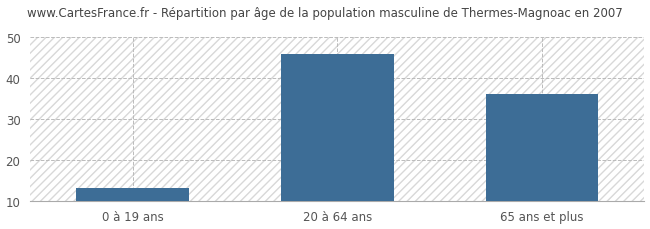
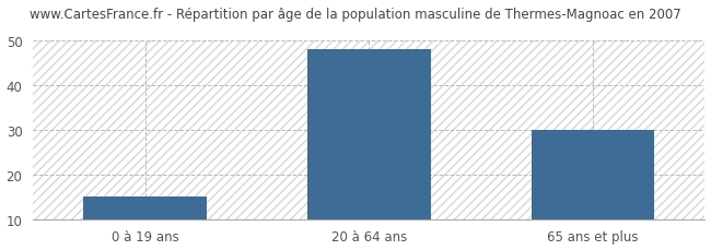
0 à 19 ans: 13 -> 15
20 à 64 ans: 46 -> 48
65 ans et plus: 36 -> 30
